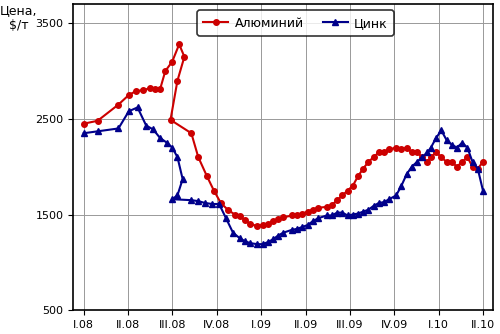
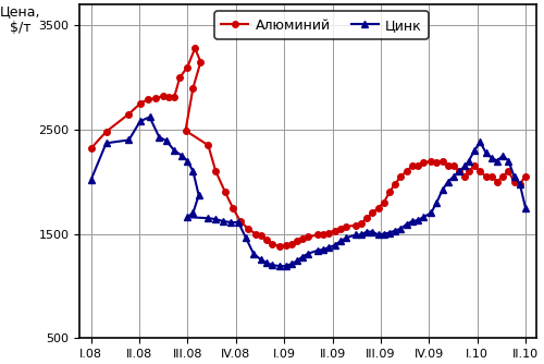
Алюминий/I.08: 2450 -> 2320
Цинк/I.08: 2350 -> 2020
